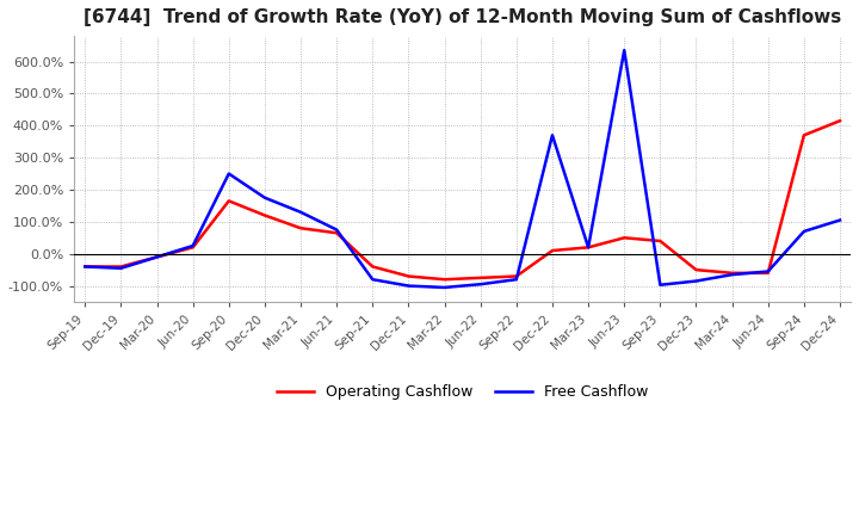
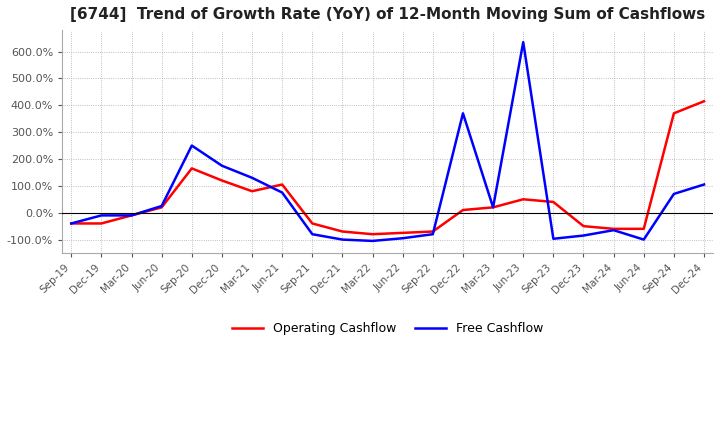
Free Cashflow/Dec-19: -45% -> -10%
Operating Cashflow/Jun-21: 65% -> 105%
Free Cashflow/Jun-24: -55% -> -100%
